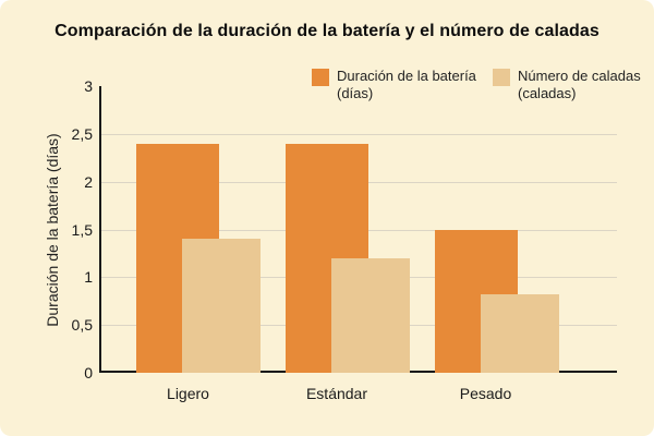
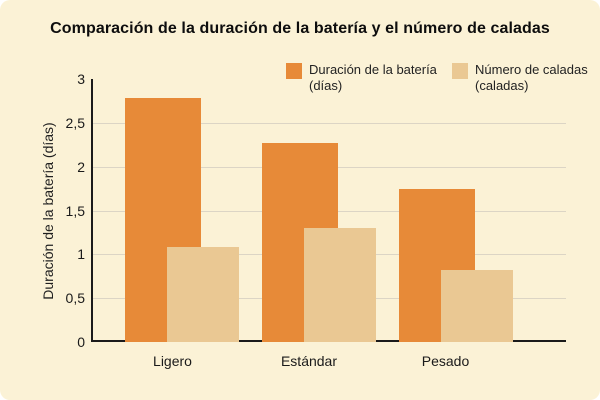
Duración de la batería (días)/Ligero: 2.4 -> 2.8
Número de caladas (caladas)/Ligero: 1.4 -> 1.1
Duración de la batería (días)/Estándar: 2.4 -> 2.3
Número de caladas (caladas)/Estándar: 1.2 -> 1.3
Duración de la batería (días)/Pesado: 1.5 -> 1.8
